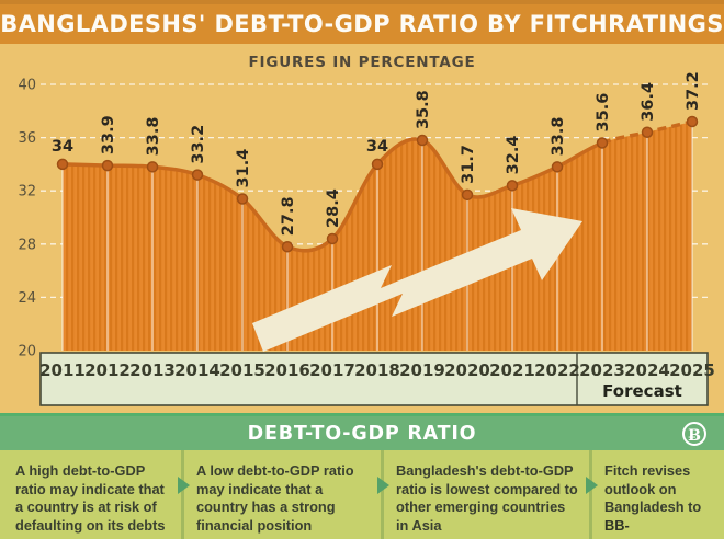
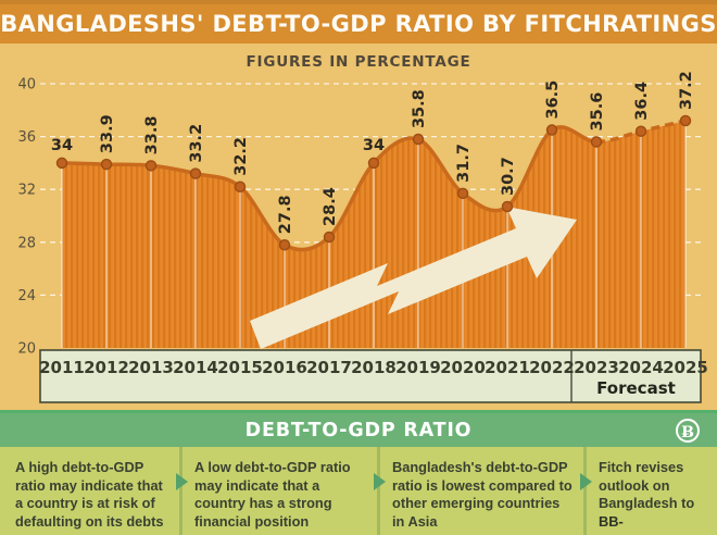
2015: 31.4 -> 32.2
2021: 32.4 -> 30.7
2022: 33.8 -> 36.5
